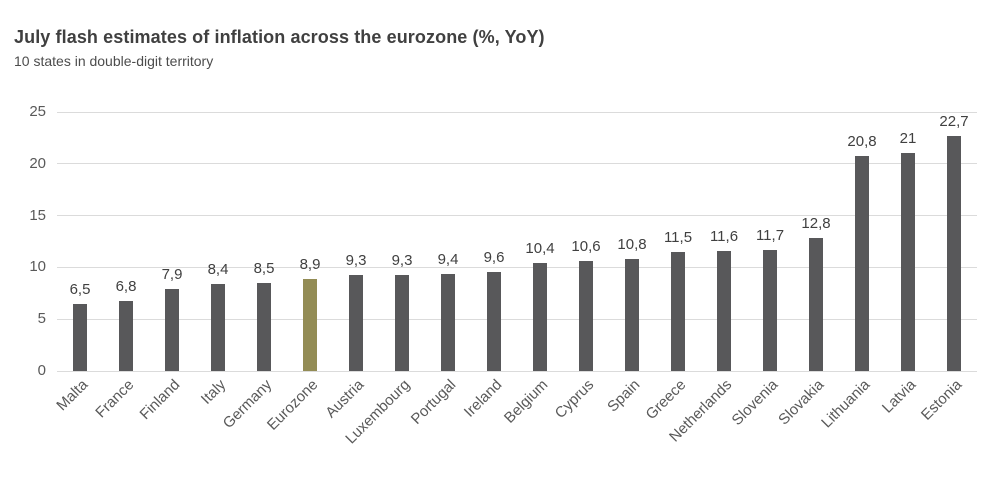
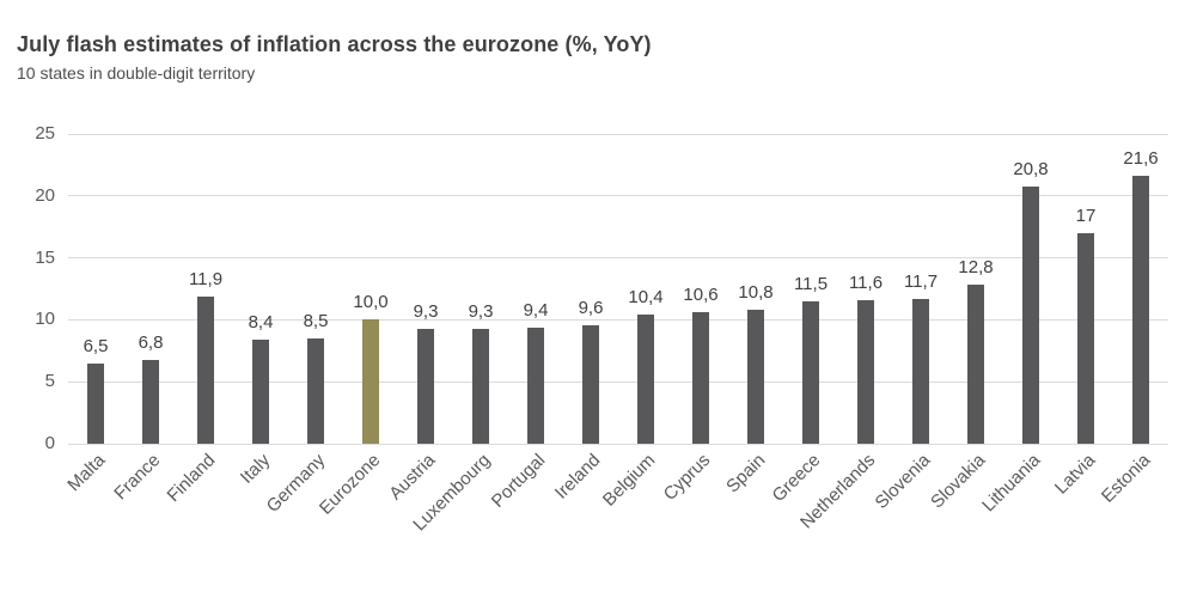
Finland: 7,9 -> 11,9
Eurozone: 8,9 -> 10,0
Latvia: 21 -> 17
Estonia: 22,7 -> 21,6
